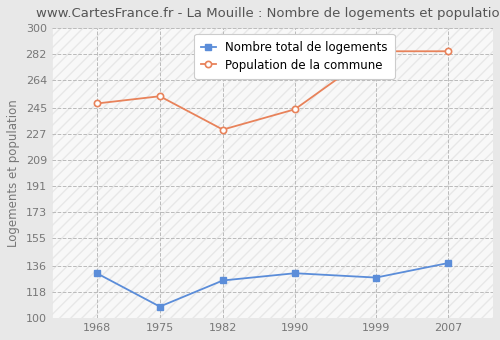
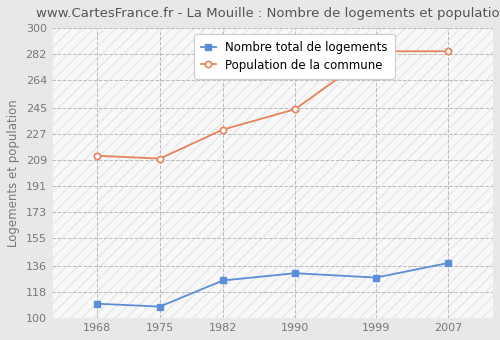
Nombre total de logements/1968: 131 -> 110
Population de la commune/1968: 248 -> 212
Population de la commune/1975: 253 -> 210
